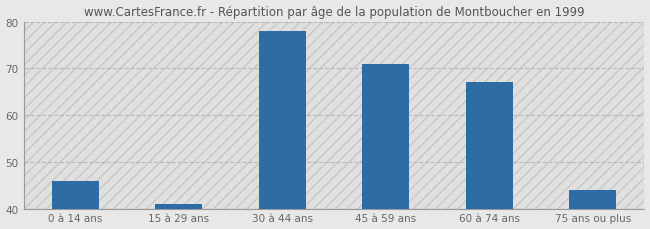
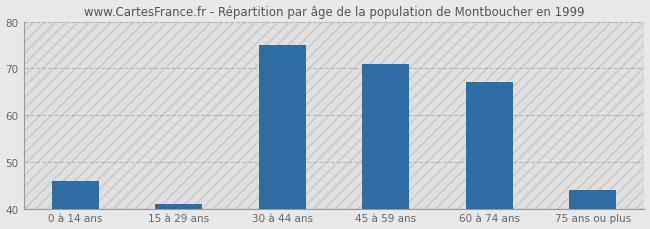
30 à 44 ans: 78 -> 75
